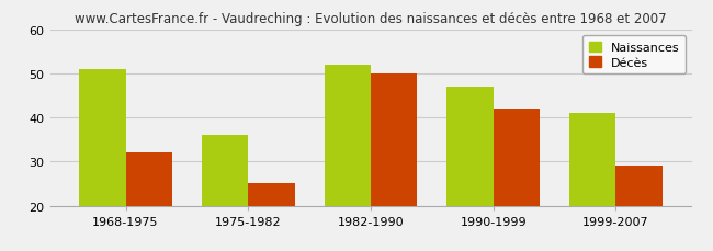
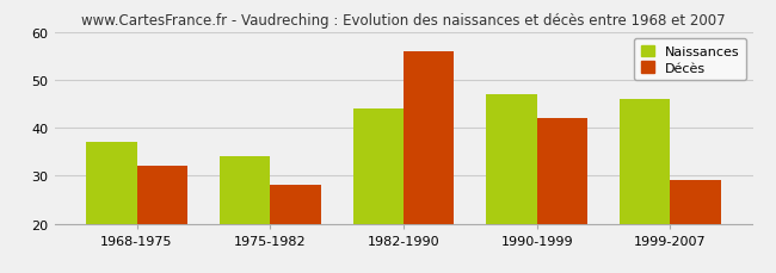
Naissances/1968-1975: 51 -> 37
Naissances/1975-1982: 36 -> 34
Décès/1975-1982: 25 -> 28
Naissances/1982-1990: 52 -> 44
Décès/1982-1990: 50 -> 56
Naissances/1999-2007: 41 -> 46
